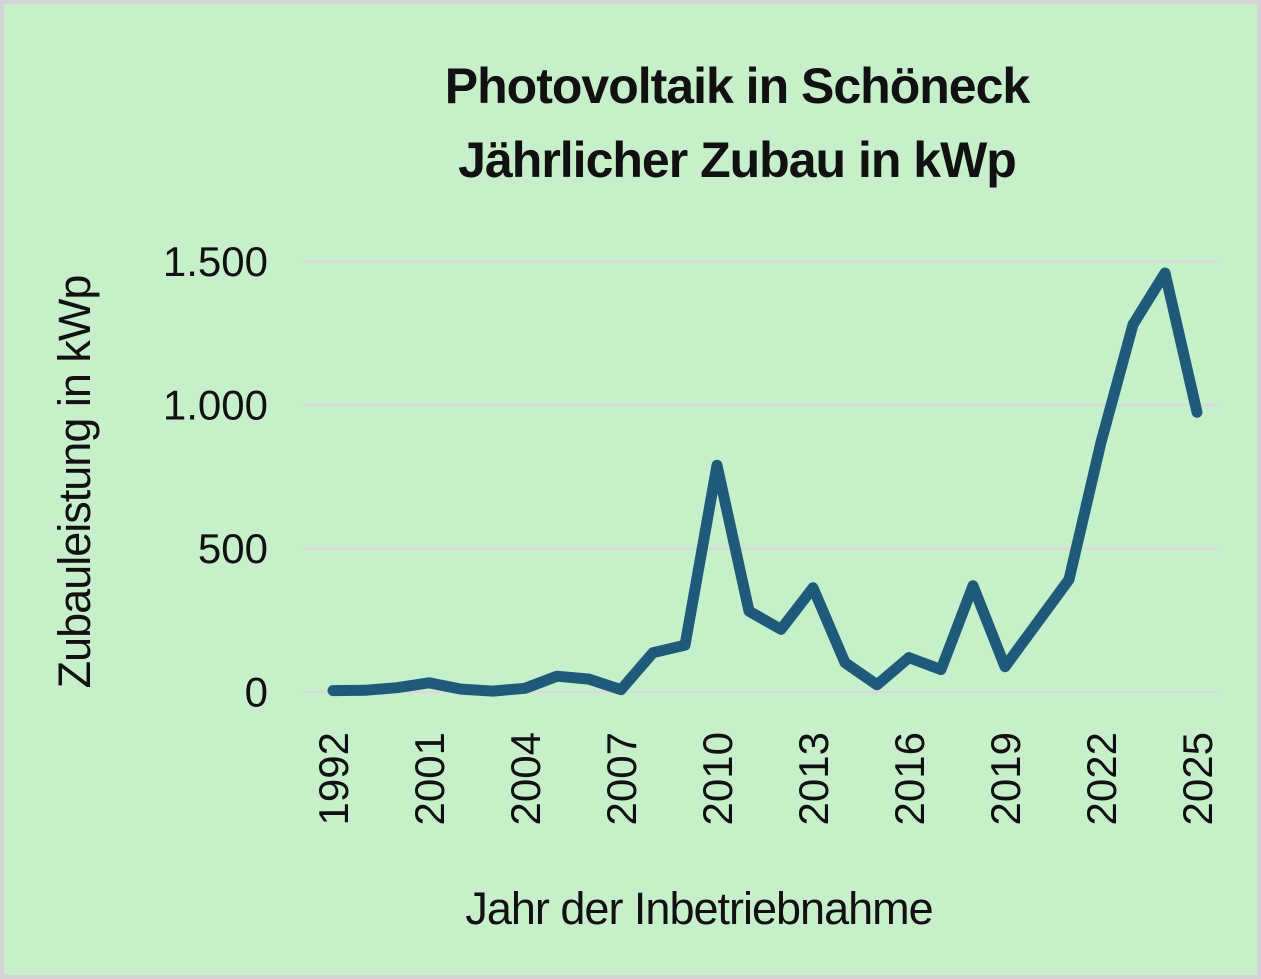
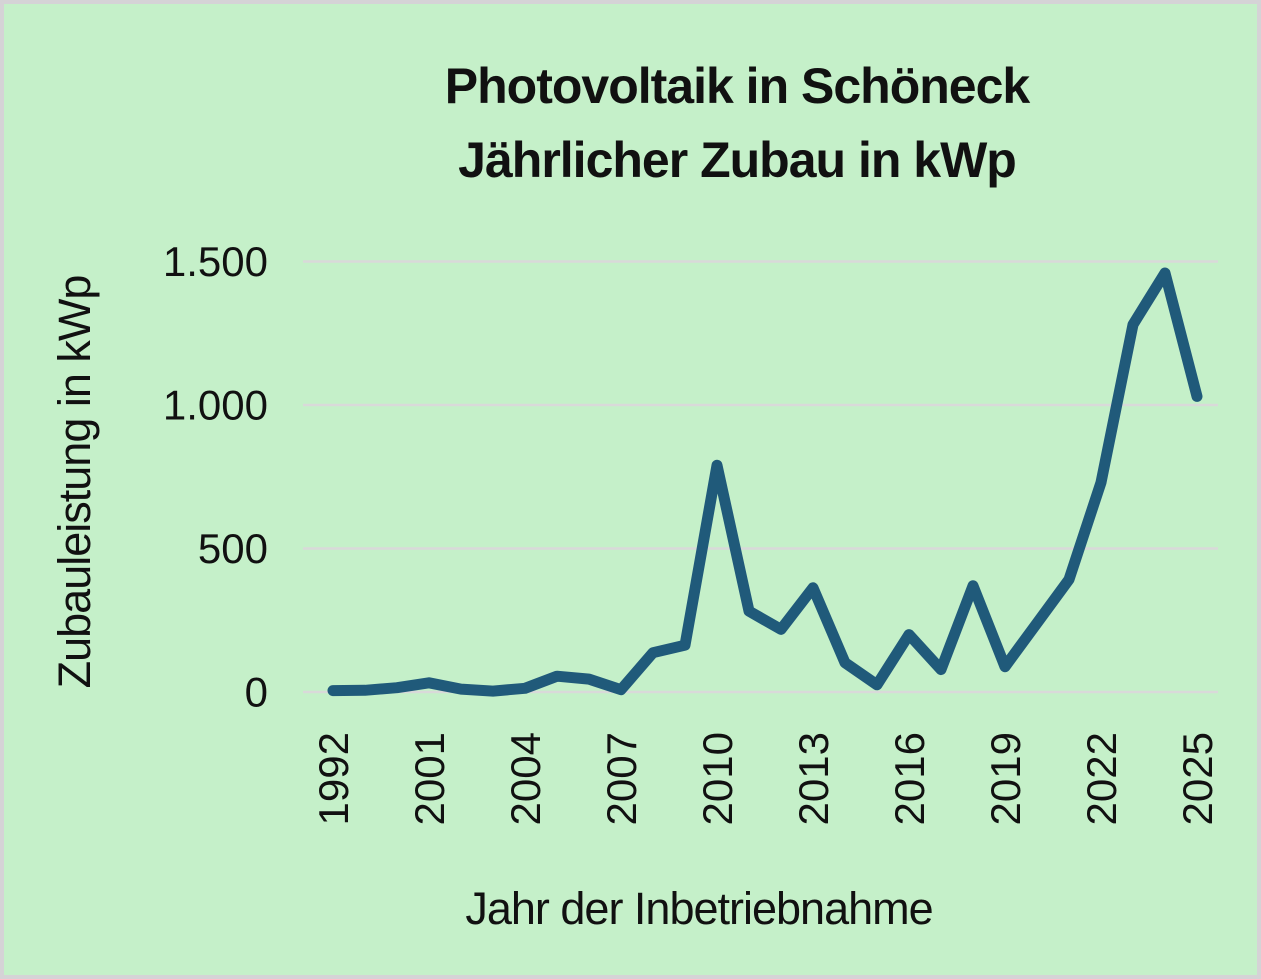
2016: 120 -> 200
2022: 870 -> 730
2025: 980 -> 1030
